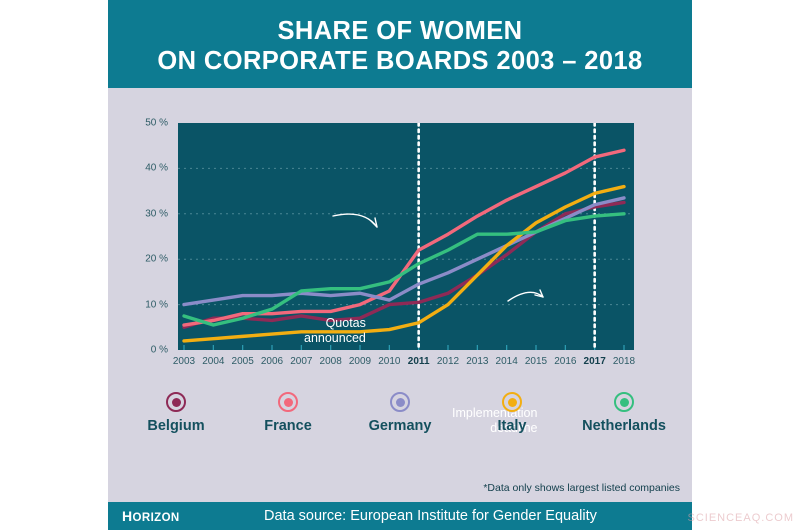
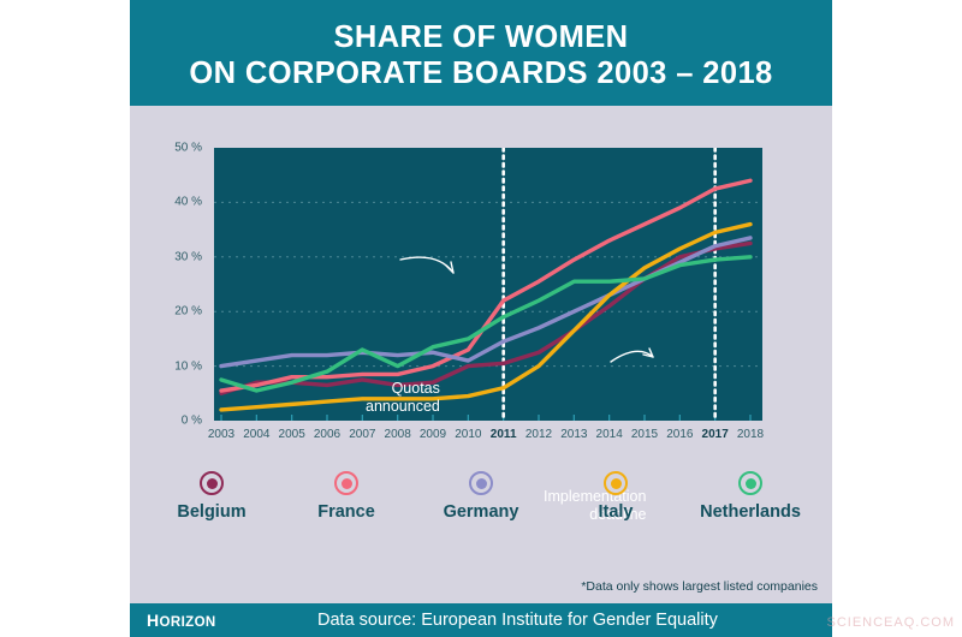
Netherlands/2008: 14% -> 10%
